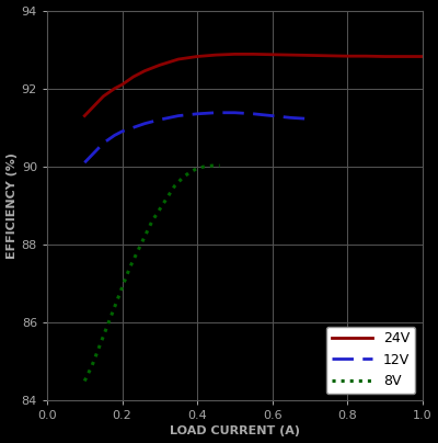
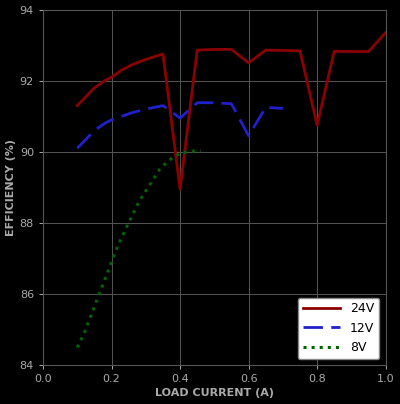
24V/0.4: 92.82 -> 88.95
12V/0.4: 91.35 -> 90.95
24V/0.6: 92.87 -> 92.50
12V/0.6: 91.30 -> 90.45
24V/0.8: 92.83 -> 90.75
24V/1.0: 92.82 -> 93.35
